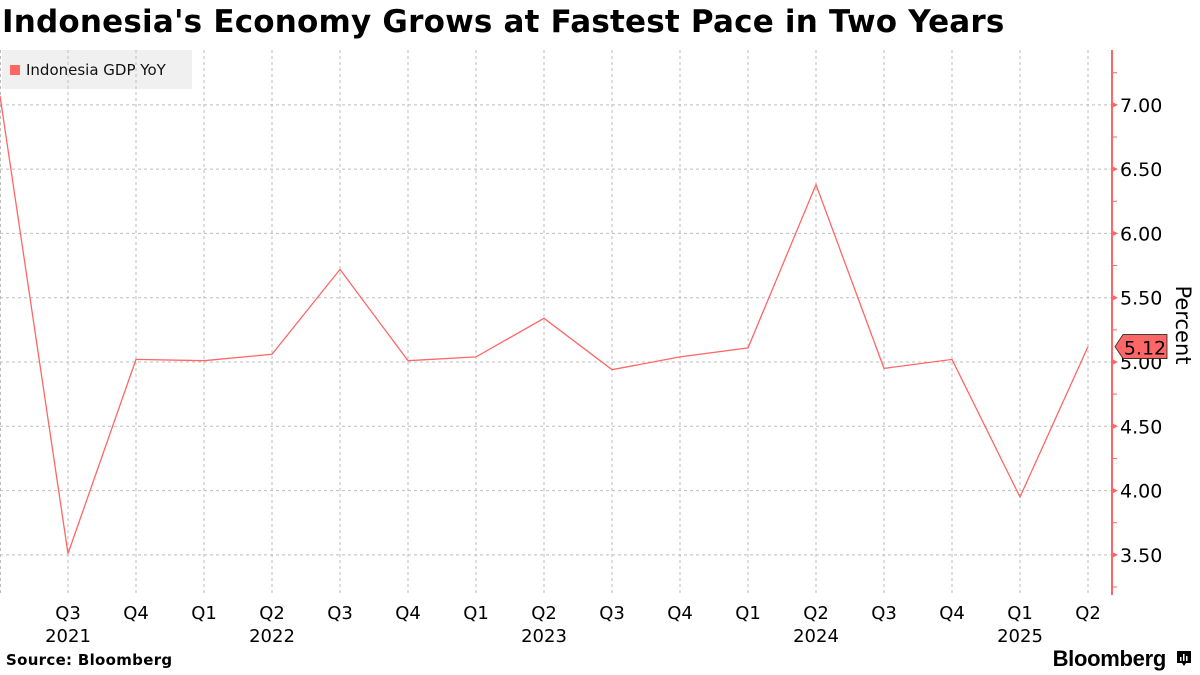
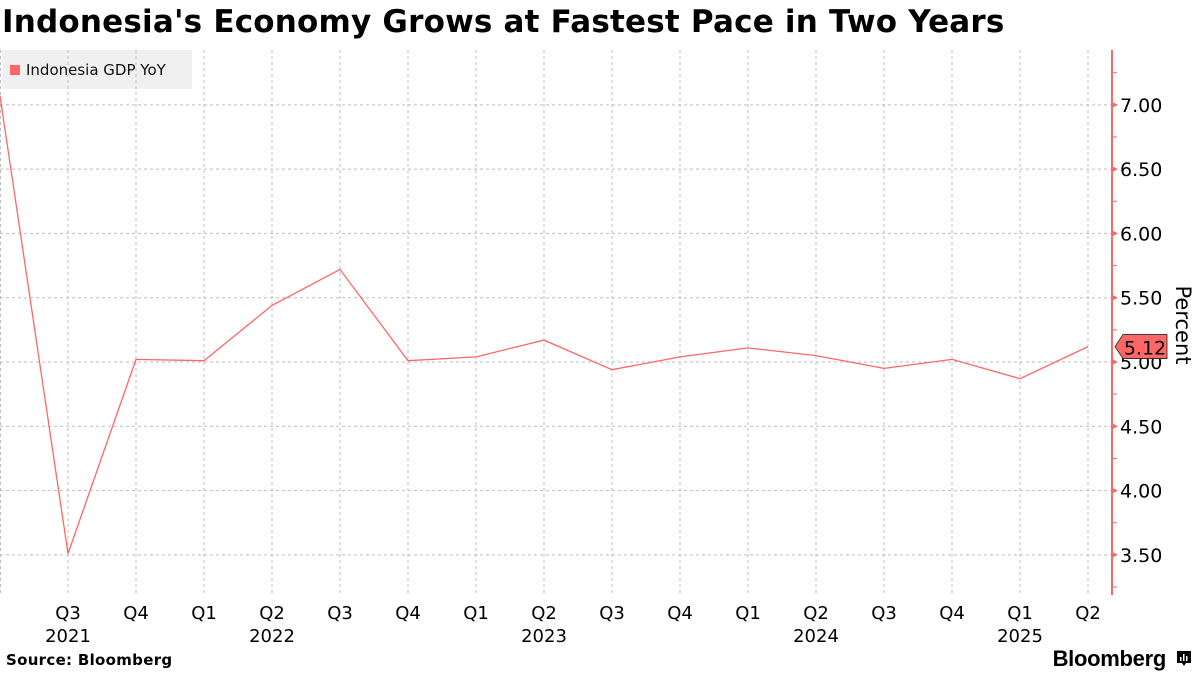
Q2 2022: 5.06 -> 5.44
Q2 2023: 5.34 -> 5.17
Q2 2024: 6.38 -> 5.05
Q1 2025: 3.95 -> 4.87
